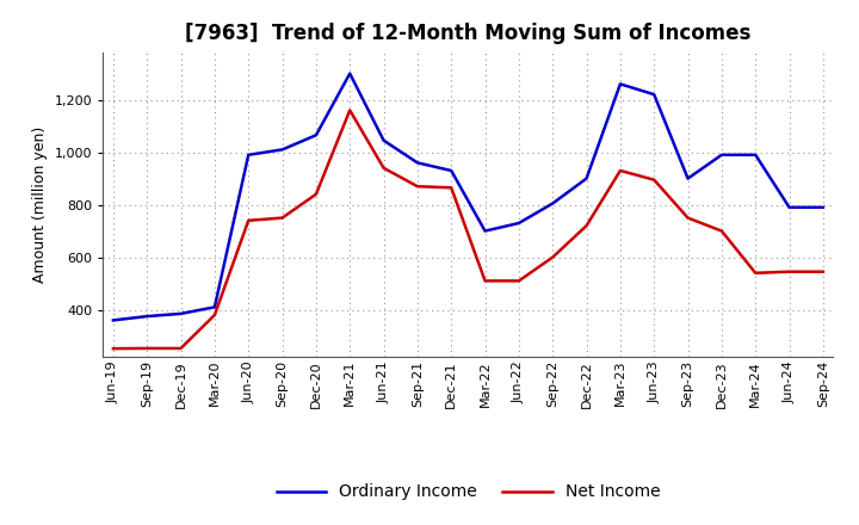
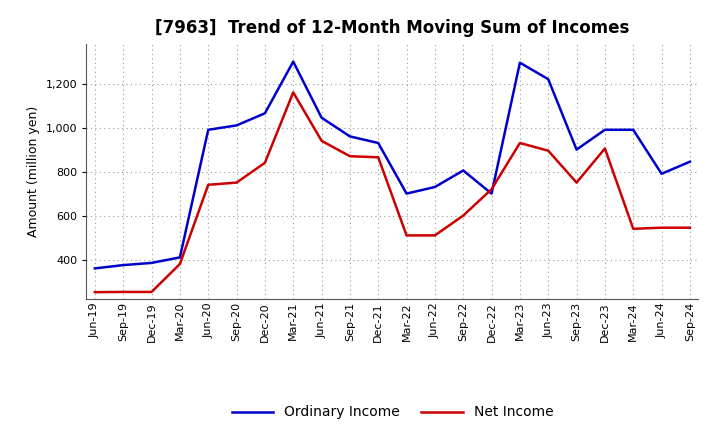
Ordinary Income/Dec-22: 900 -> 700
Ordinary Income/Mar-23: 1,260 -> 1,295
Net Income/Dec-23: 700 -> 905
Ordinary Income/Sep-24: 790 -> 845
